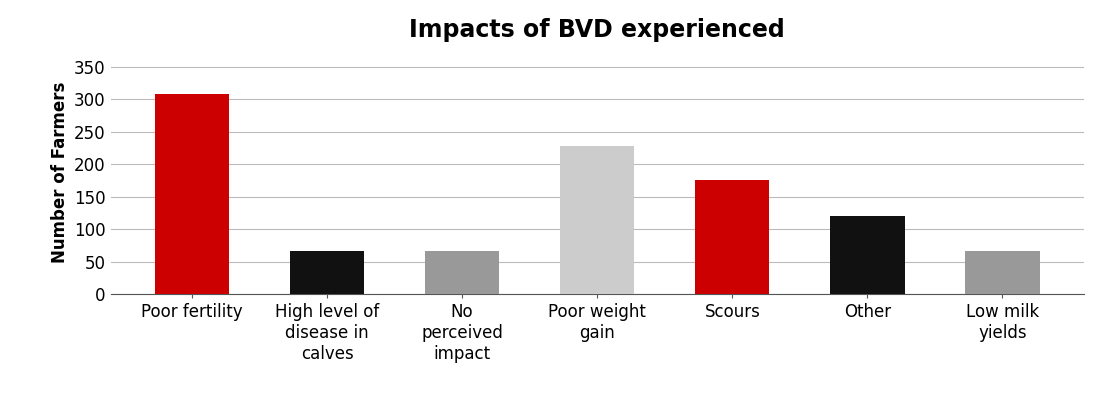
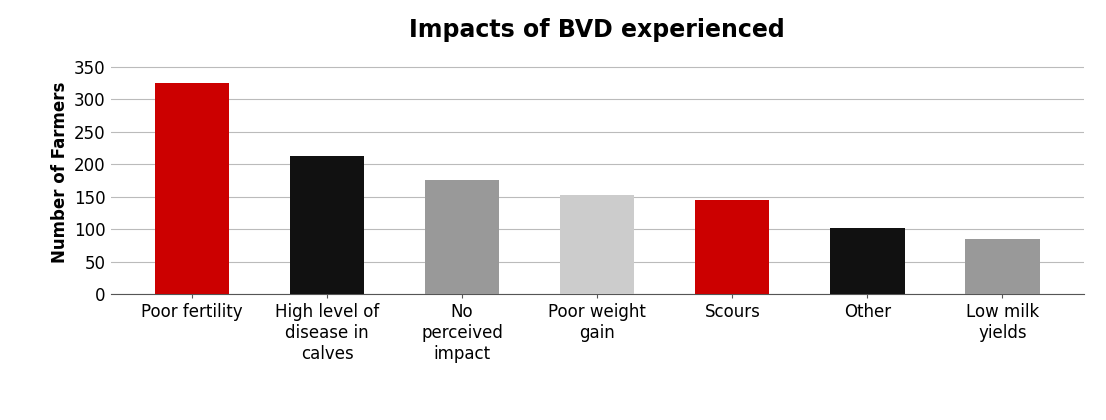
Poor fertility: 308 -> 325
High level of disease in calves: 66 -> 212
No perceived impact: 66 -> 175
Poor weight gain: 228 -> 152
Scours: 176 -> 145
Other: 120 -> 102
Low milk yields: 66 -> 85
